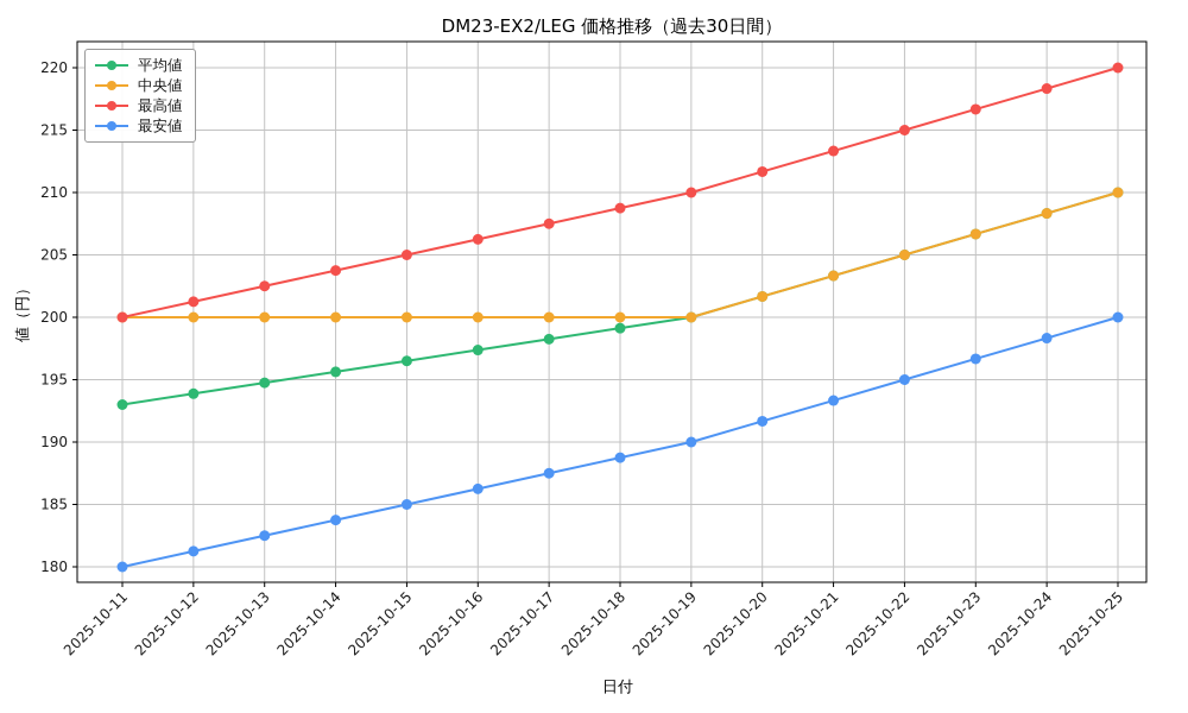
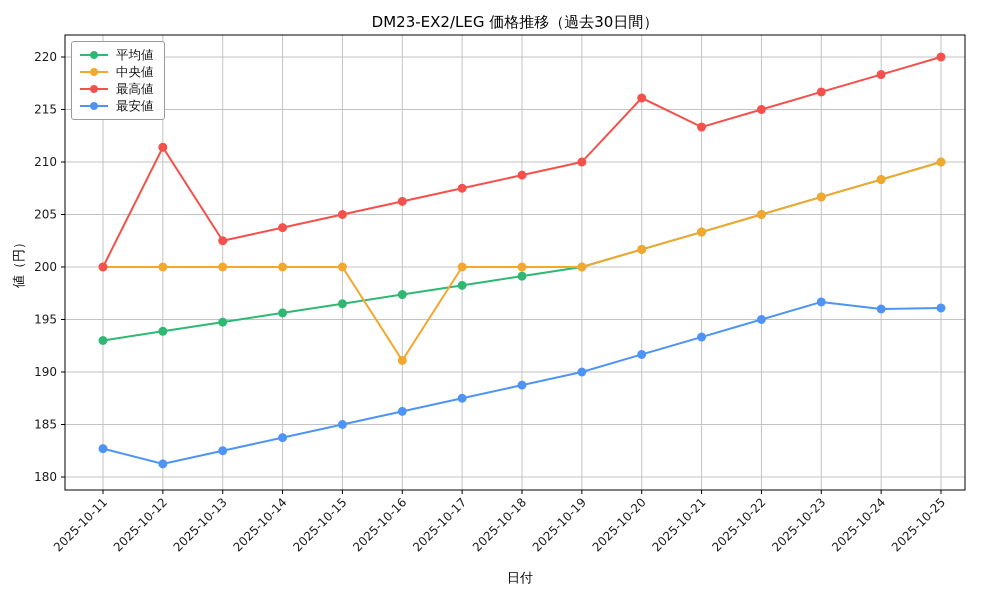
最安値/2025-10-11: 180.0 -> 182.7
最高値/2025-10-12: 201.2 -> 211.4
中央値/2025-10-16: 200.0 -> 191.1
最高値/2025-10-20: 211.7 -> 216.1
最安値/2025-10-24: 198.3 -> 196.0
最安値/2025-10-25: 200.0 -> 196.1
